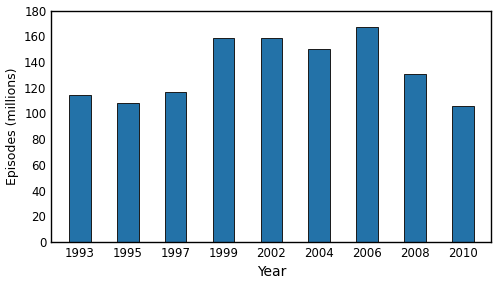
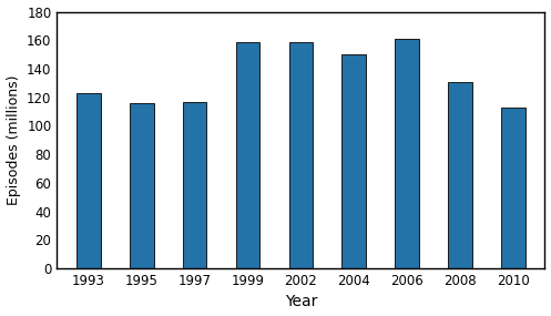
1993: 114 -> 123
1995: 108 -> 116
2006: 167 -> 161
2010: 106 -> 113
